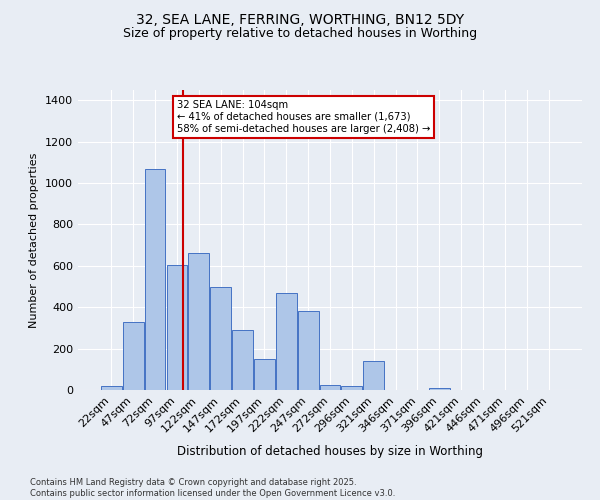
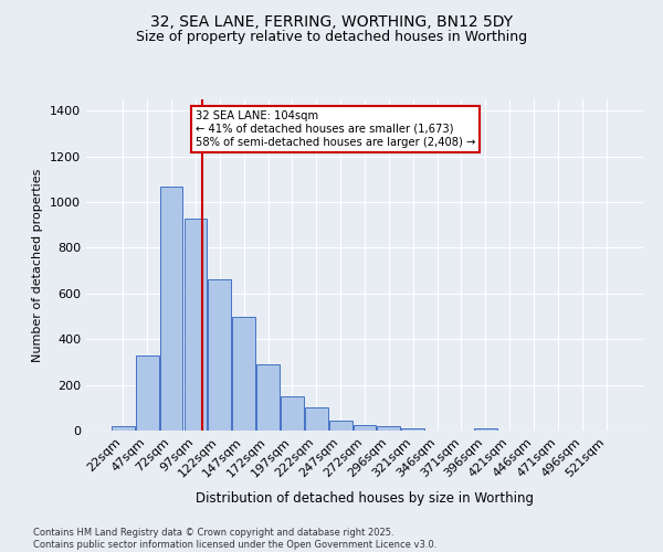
97sqm: 605 -> 930
222sqm: 470 -> 100
247sqm: 380 -> 42
321sqm: 140 -> 12
